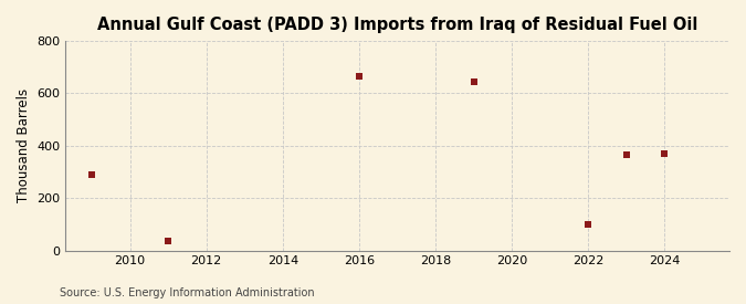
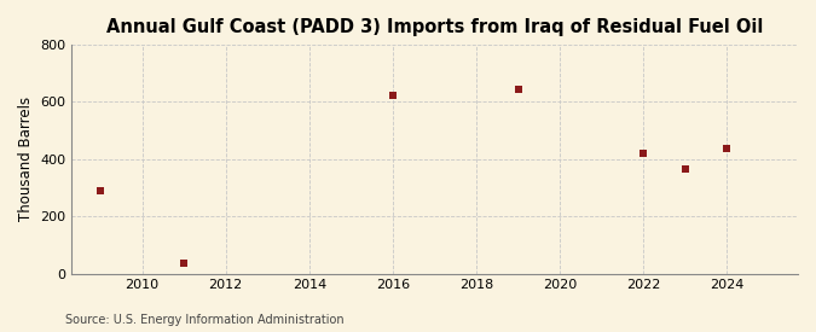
2016: 665 -> 620
2022: 100 -> 420
2024: 370 -> 435
